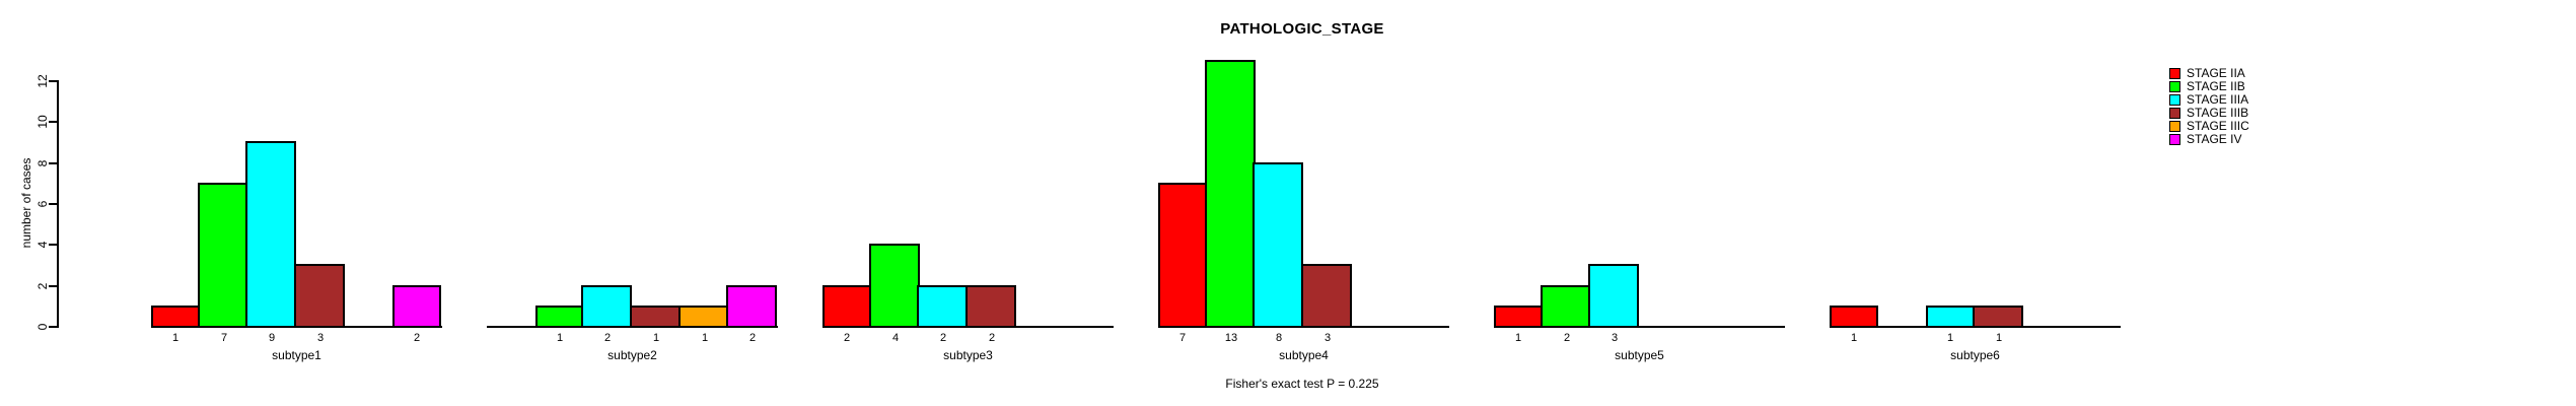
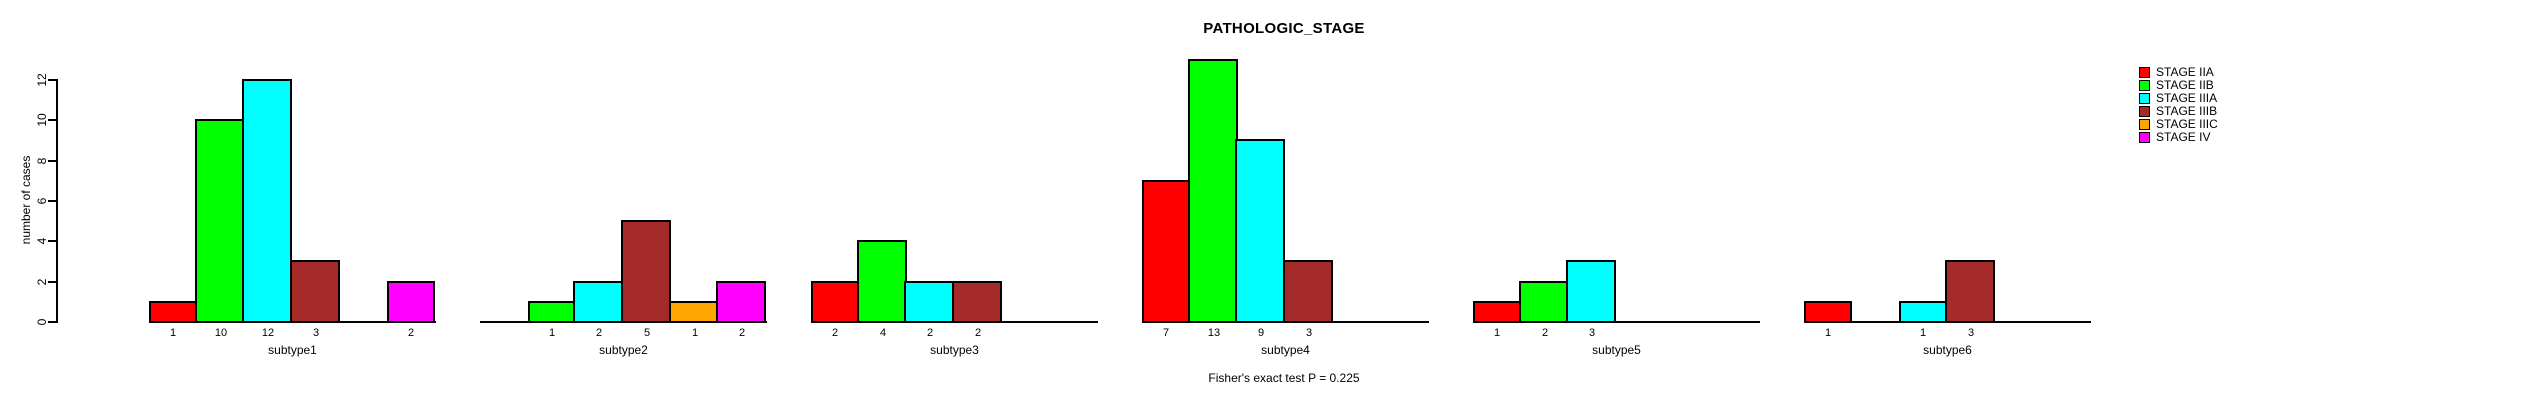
STAGE IIB/subtype1: 7 -> 10
STAGE IIIA/subtype1: 9 -> 12
STAGE IIIB/subtype2: 1 -> 5
STAGE IIIA/subtype4: 8 -> 9
STAGE IIIB/subtype6: 1 -> 3
